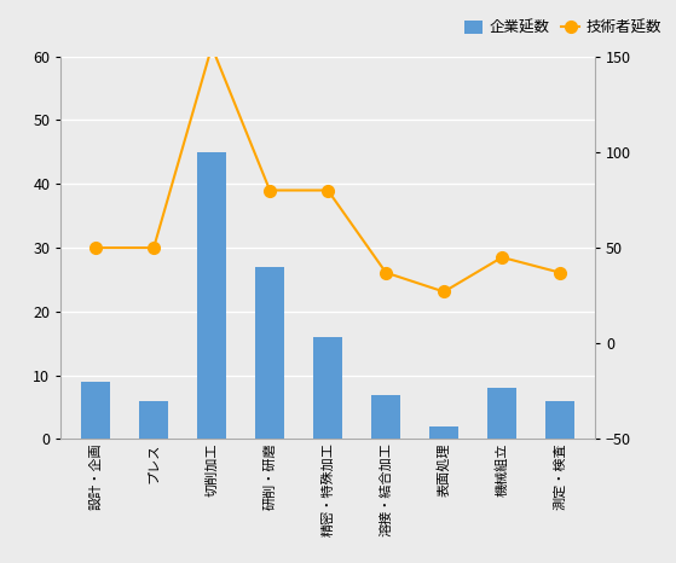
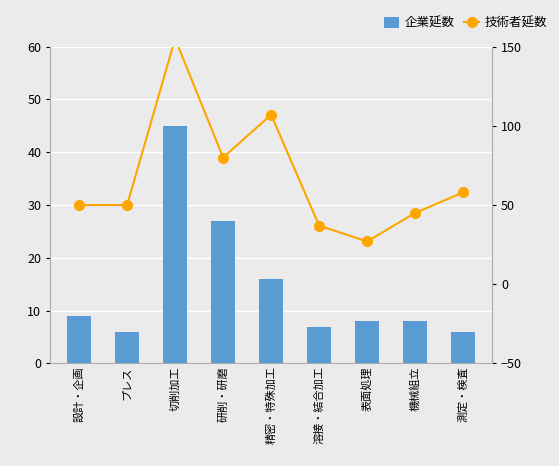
技術者延数/精密・特殊加工: 80 -> 107
企業延数/表面処理: 2 -> 8
技術者延数/測定・検査: 37 -> 58
